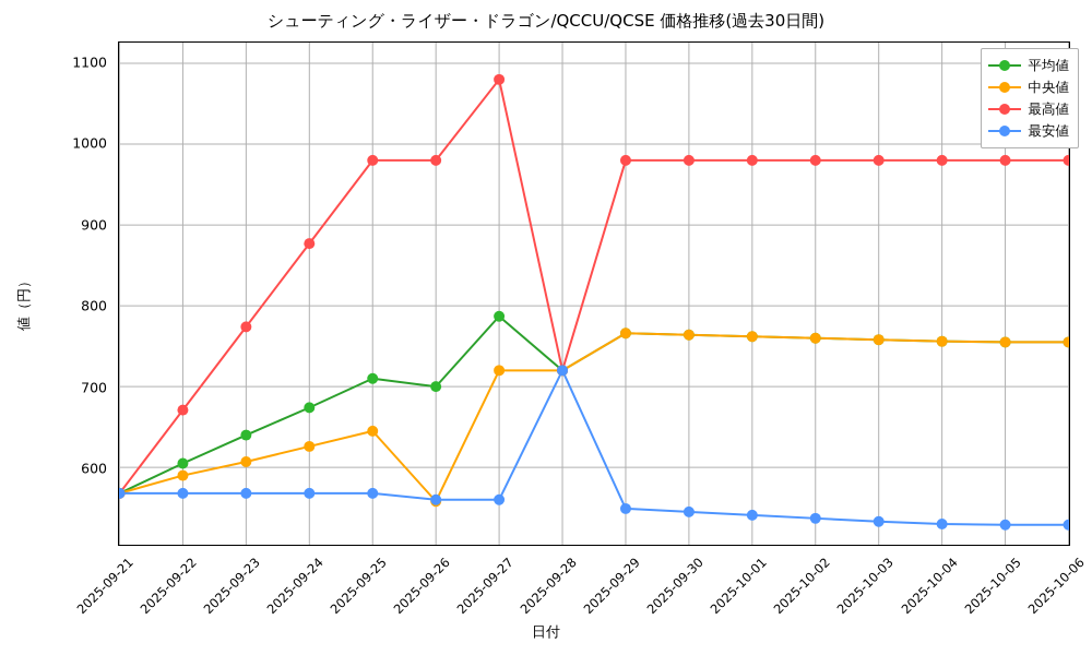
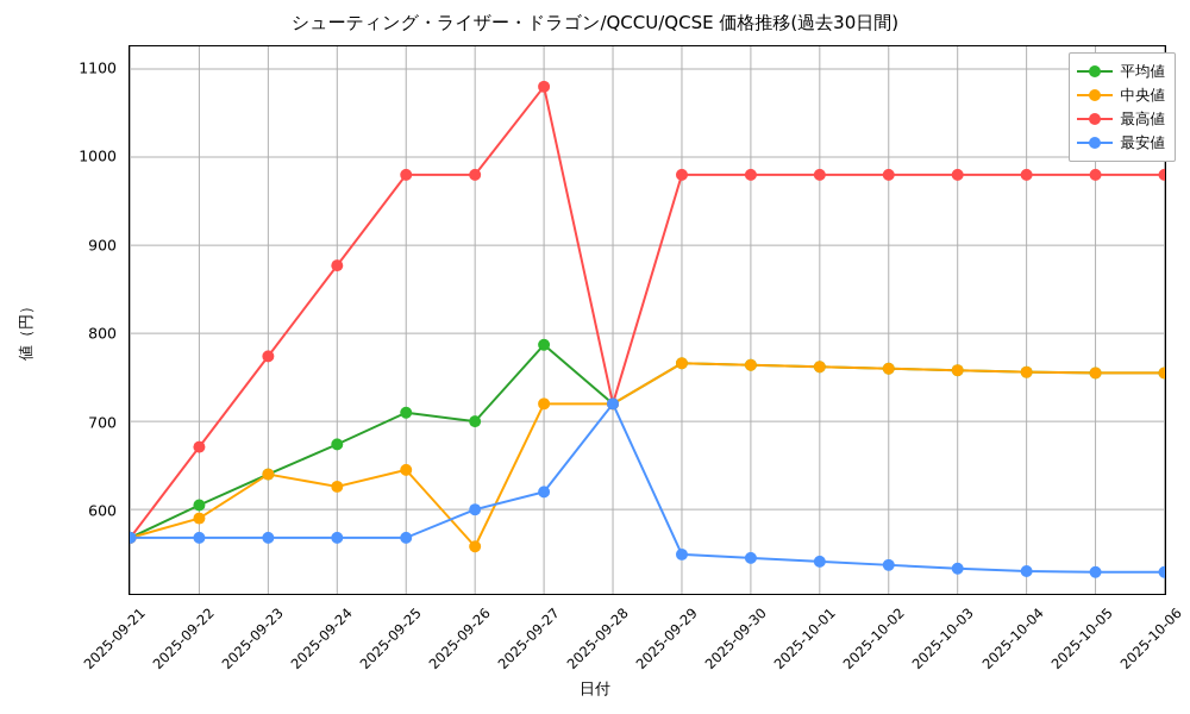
中央値/2025-09-23: 610 -> 640
最安値/2025-09-26: 560 -> 600
最安値/2025-09-27: 560 -> 620
